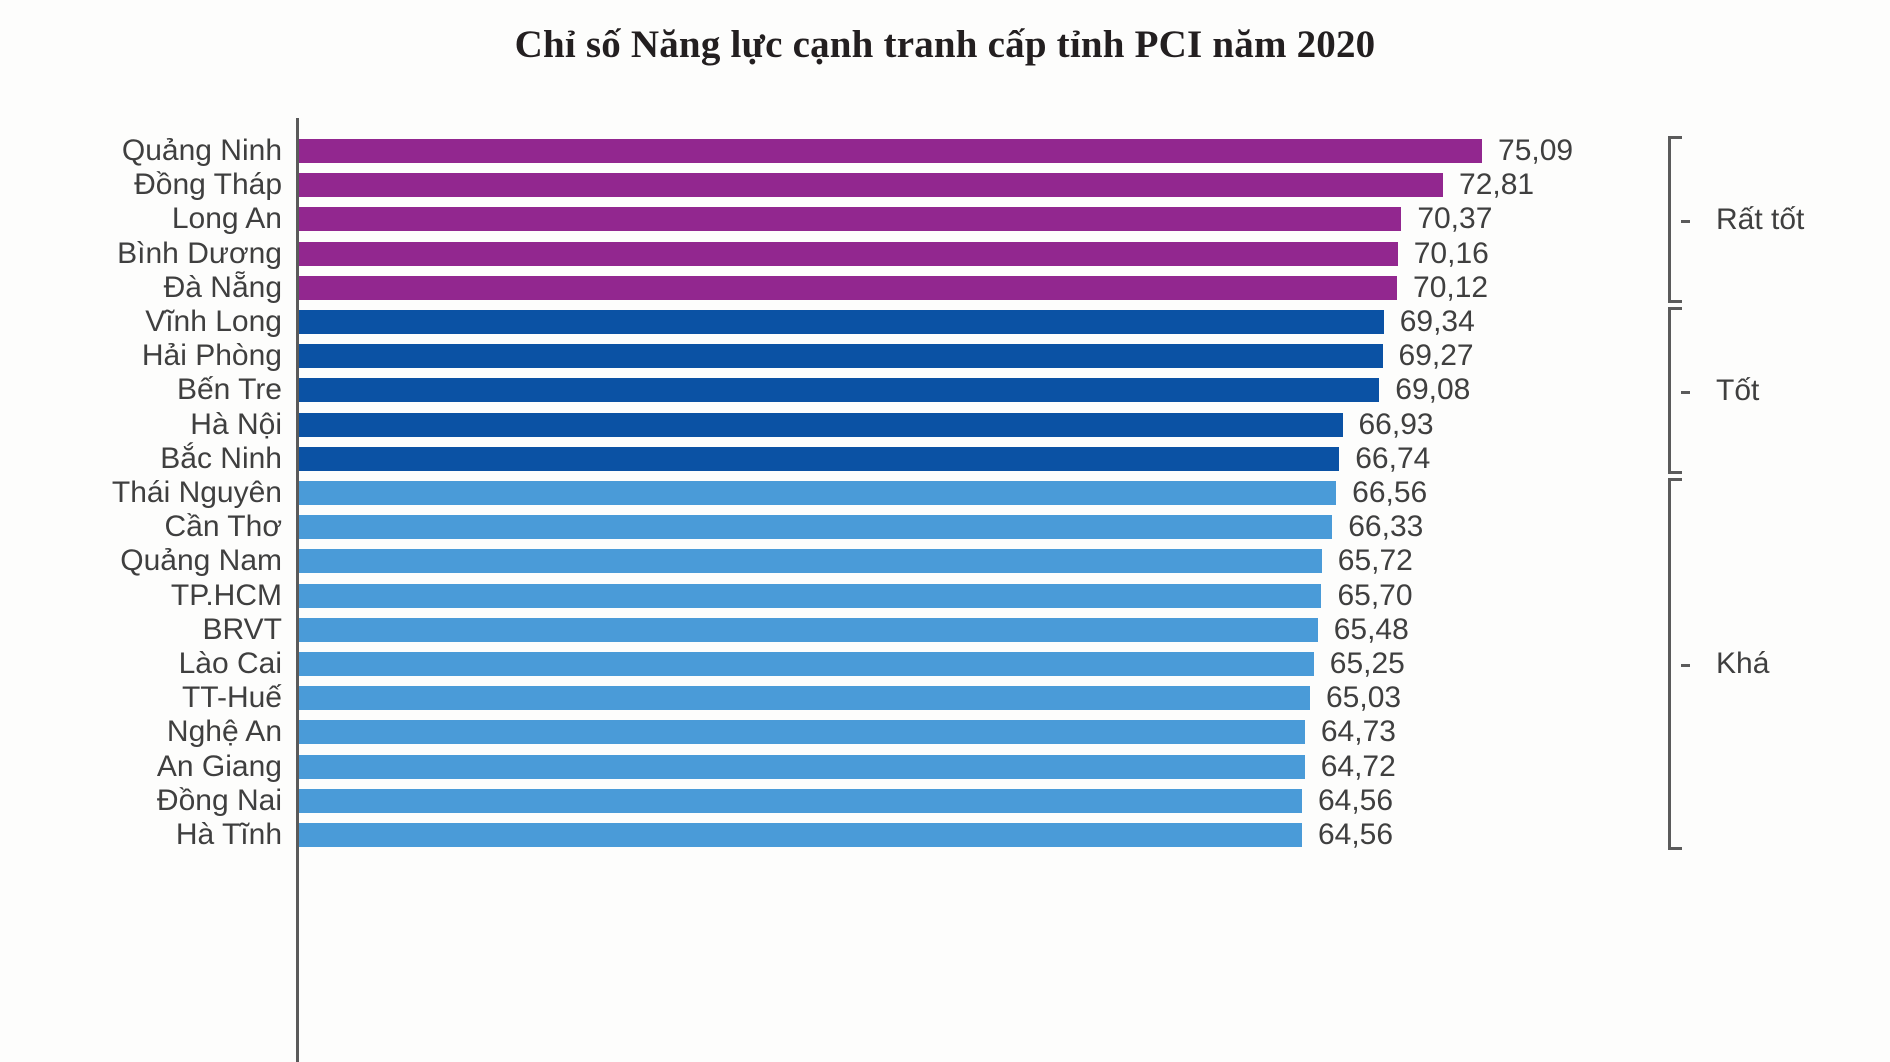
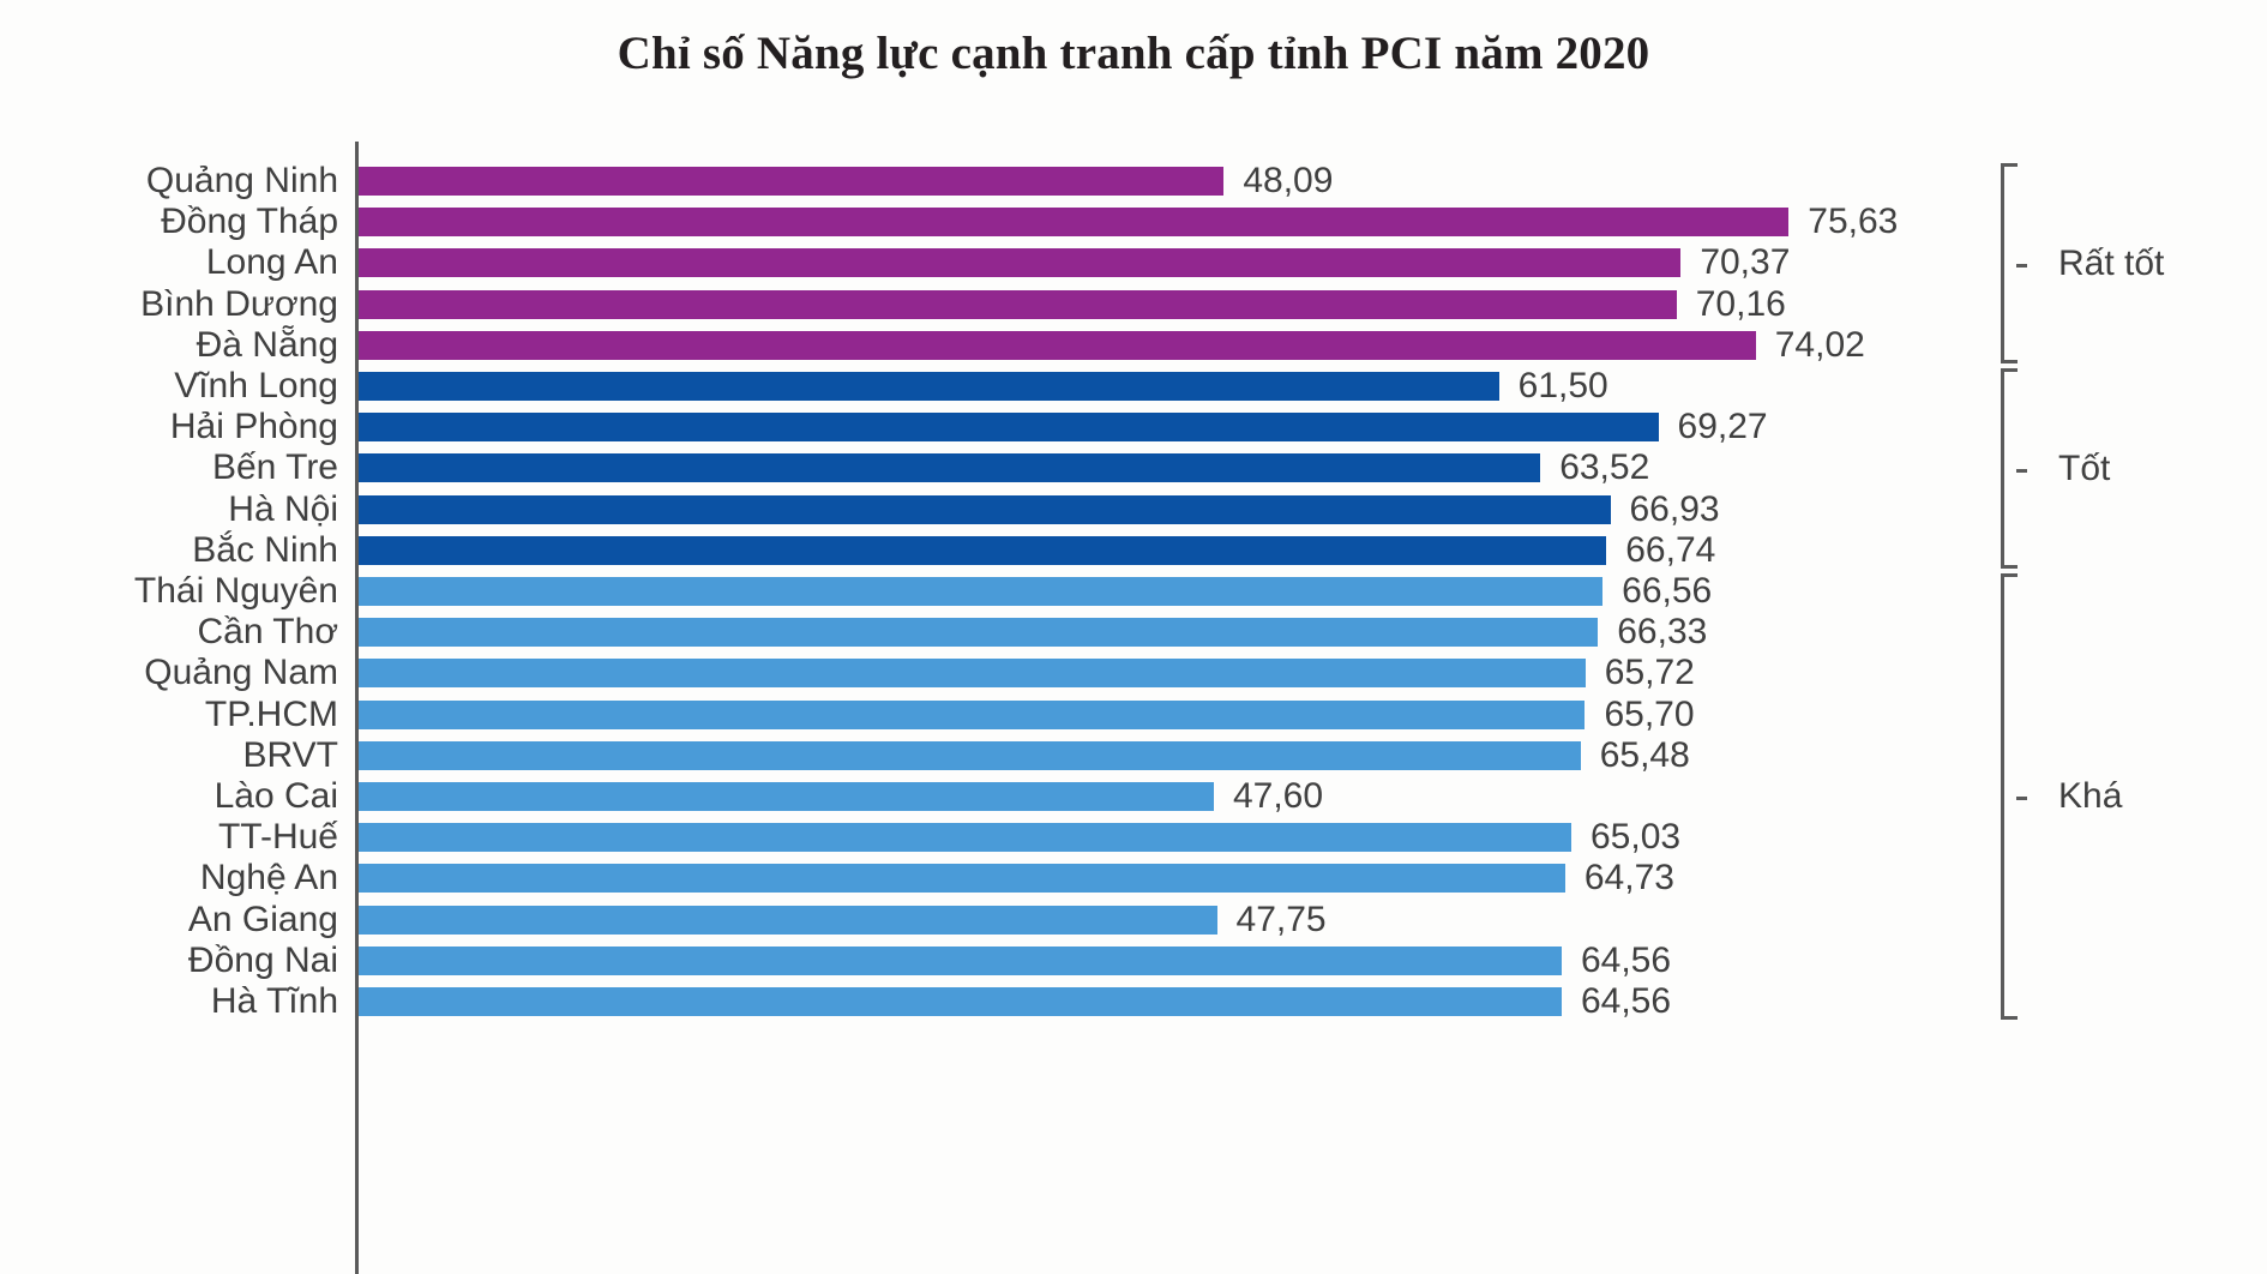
Quảng Ninh: 75,09 -> 48,09
Đồng Tháp: 72,81 -> 75,63
Đà Nẵng: 70,12 -> 74,02
Vĩnh Long: 69,34 -> 61,50
Bến Tre: 69,08 -> 63,52
Lào Cai: 65,25 -> 47,60
An Giang: 64,72 -> 47,75
